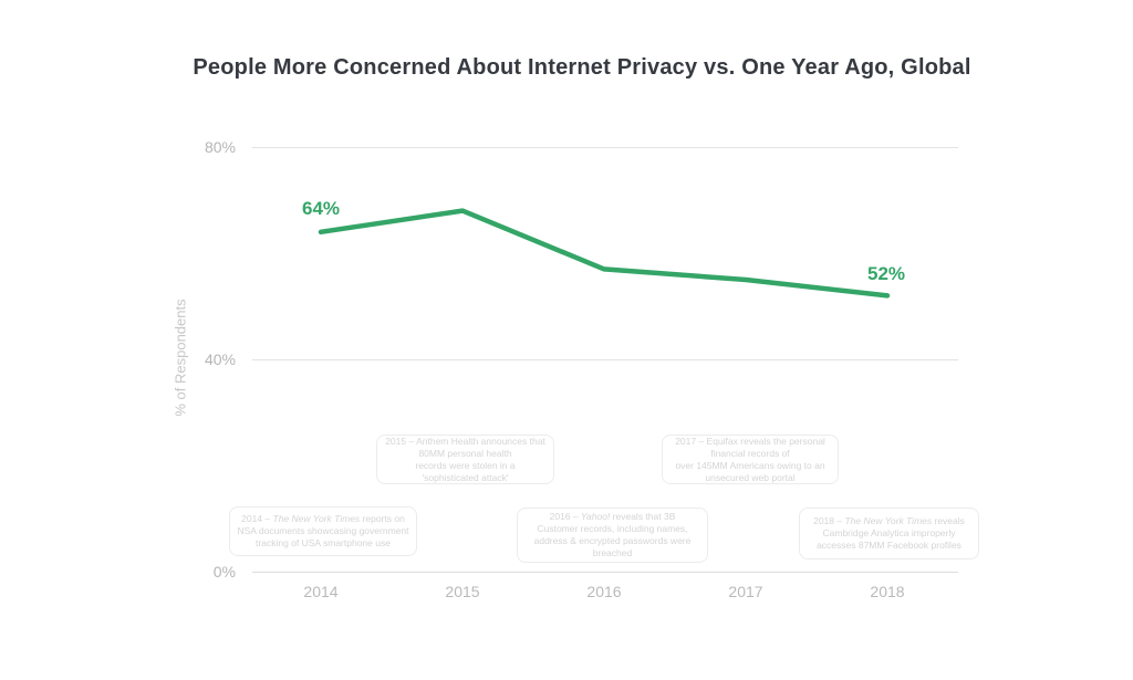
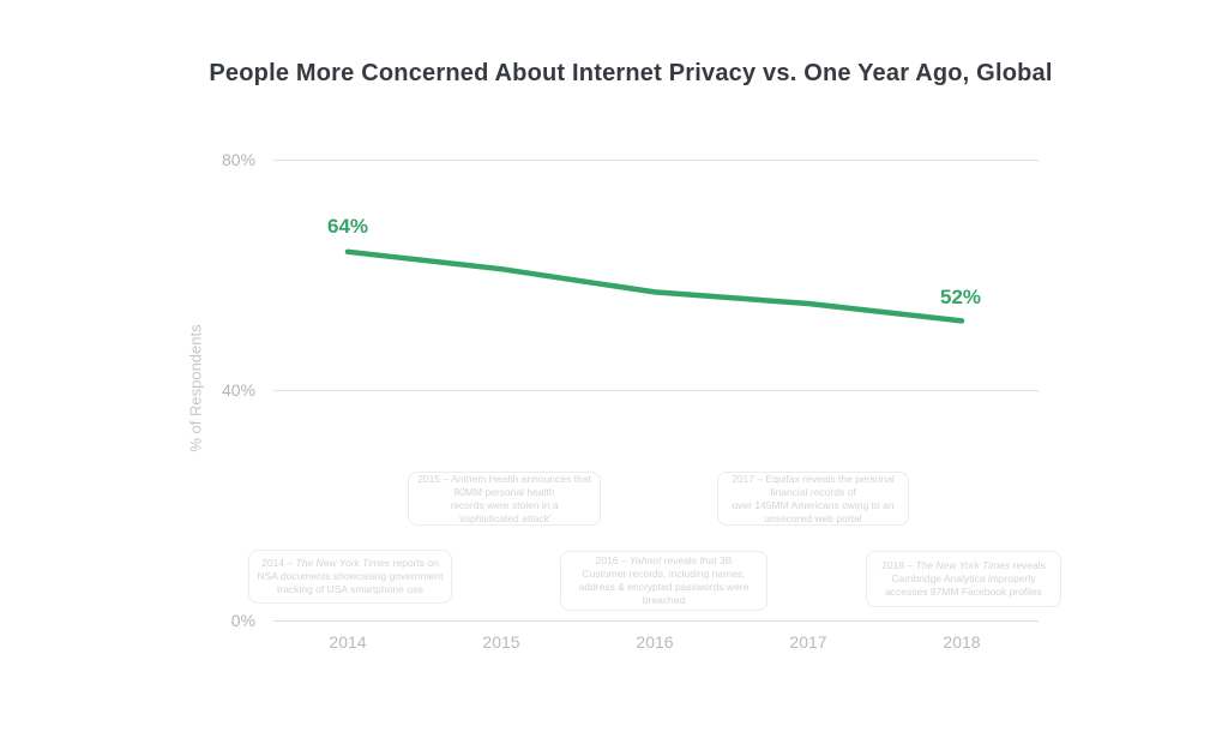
2015: 68% -> 61%
